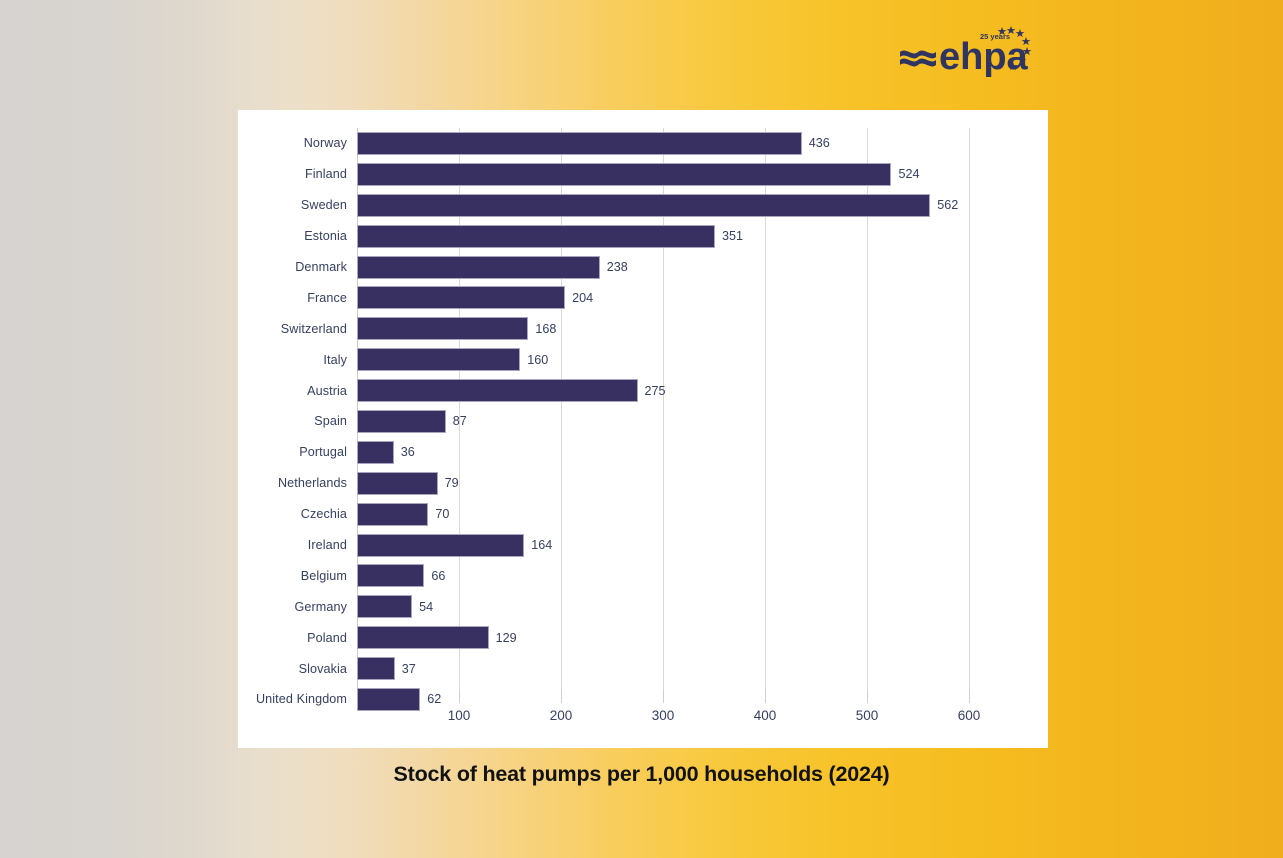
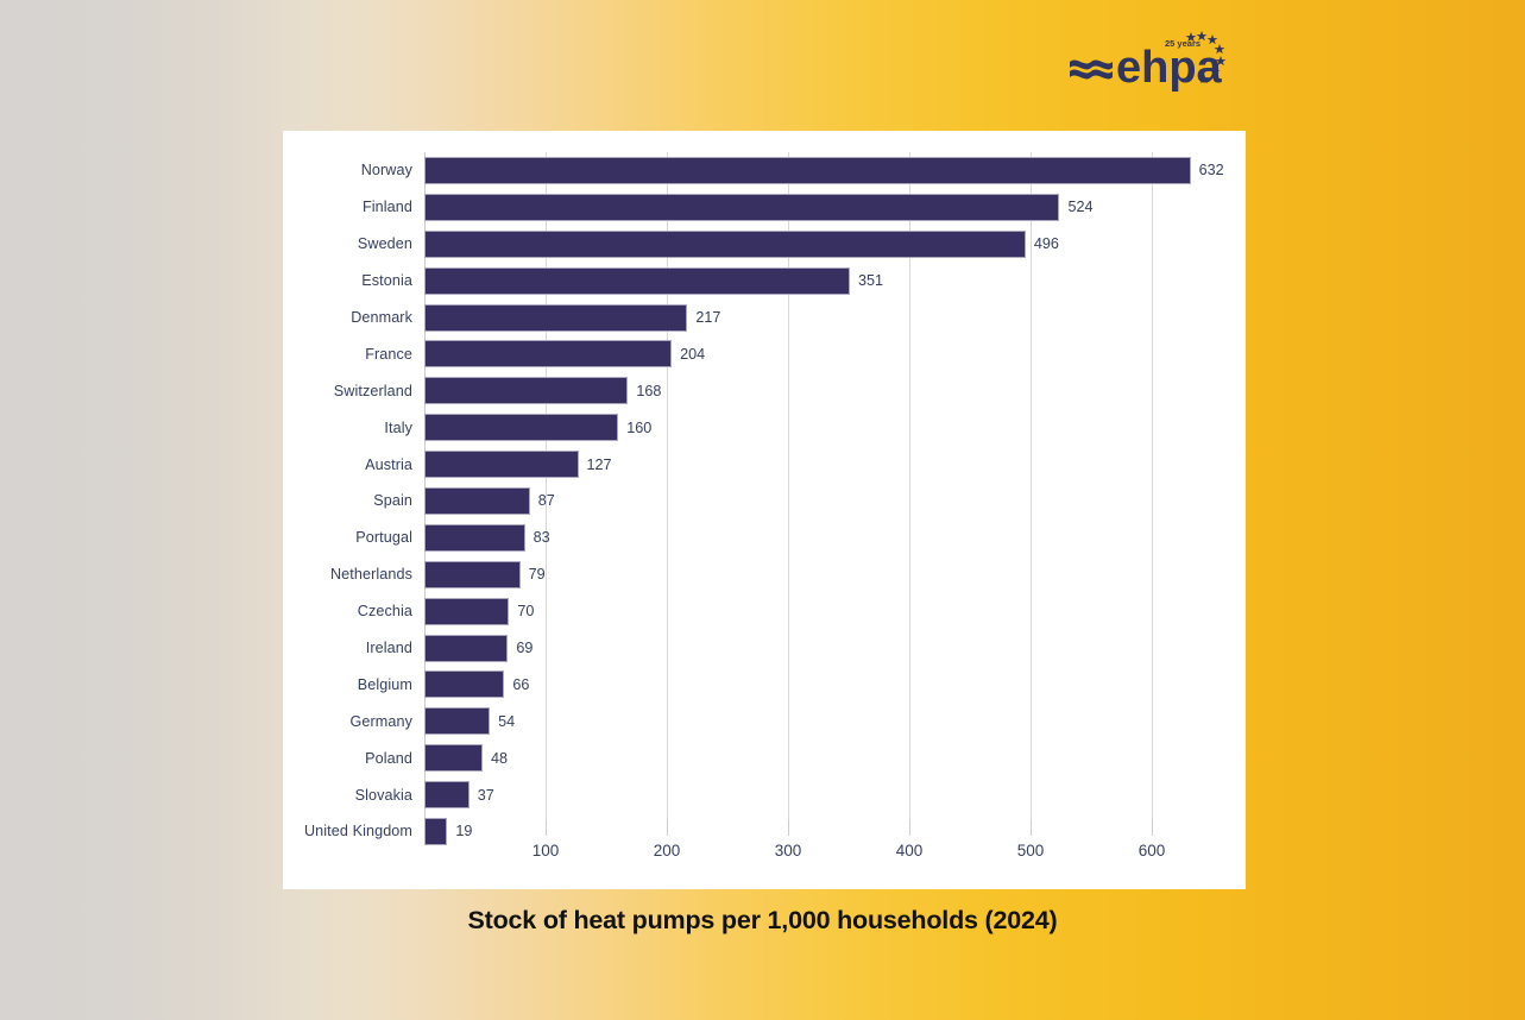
Norway: 436 -> 632
Sweden: 562 -> 496
Denmark: 238 -> 217
Austria: 275 -> 127
Portugal: 36 -> 83
Ireland: 164 -> 69
Poland: 129 -> 48
United Kingdom: 62 -> 19
